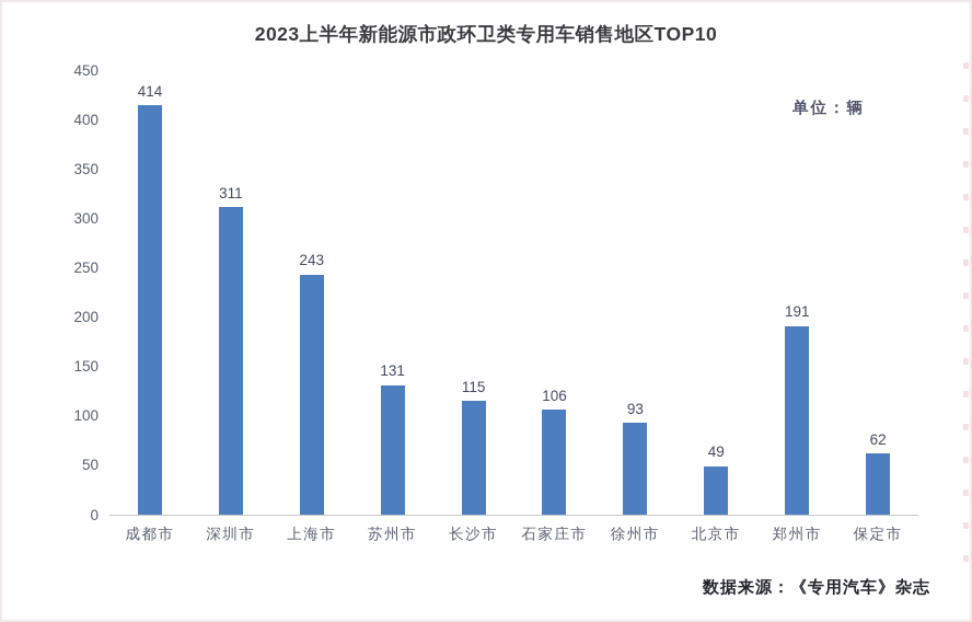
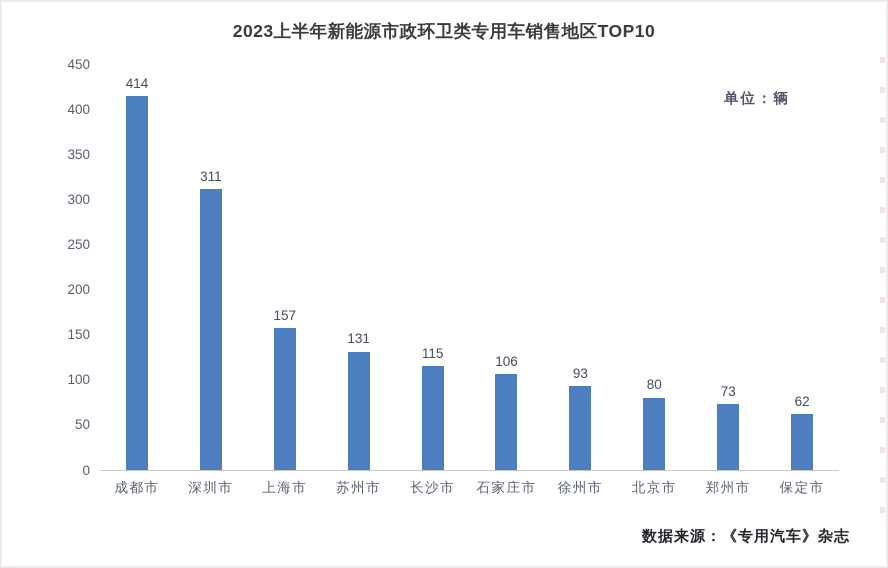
上海市: 243 -> 157
北京市: 49 -> 80
郑州市: 191 -> 73
